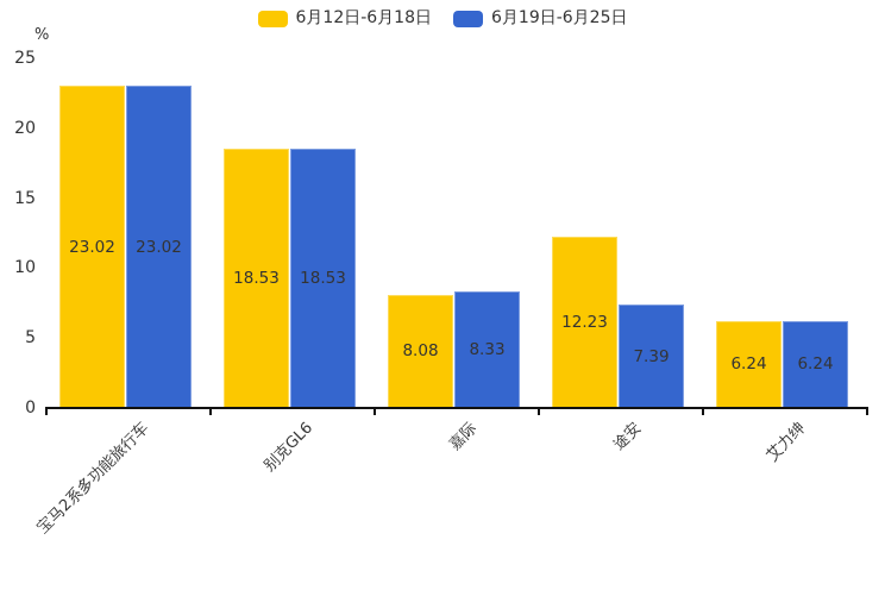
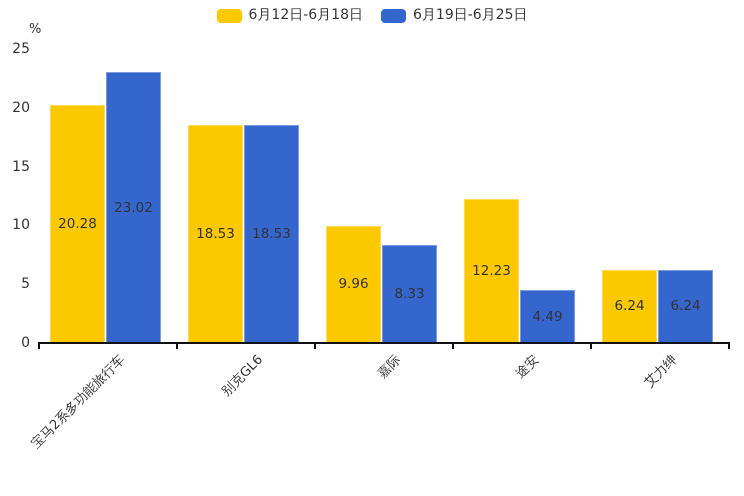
6月12日-6月18日/宝马2系多功能旅行车: 23.02 -> 20.28
6月12日-6月18日/嘉际: 8.08 -> 9.96
6月19日-6月25日/途安: 7.39 -> 4.49
